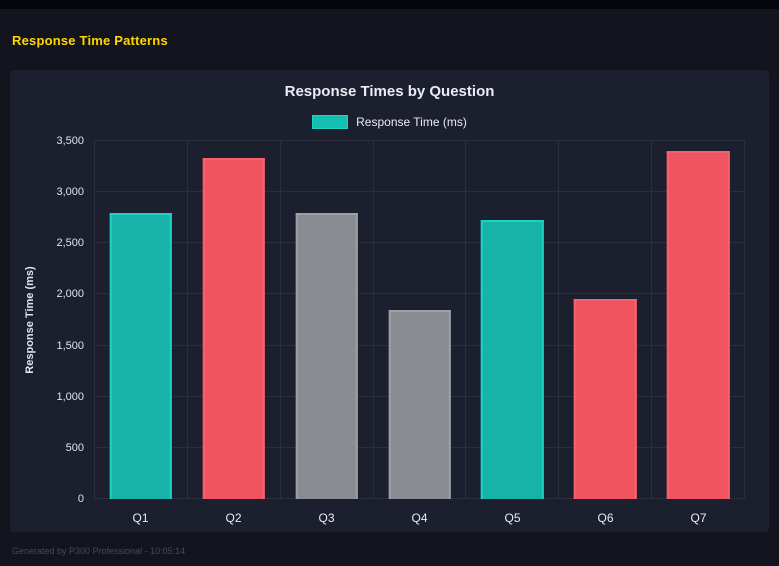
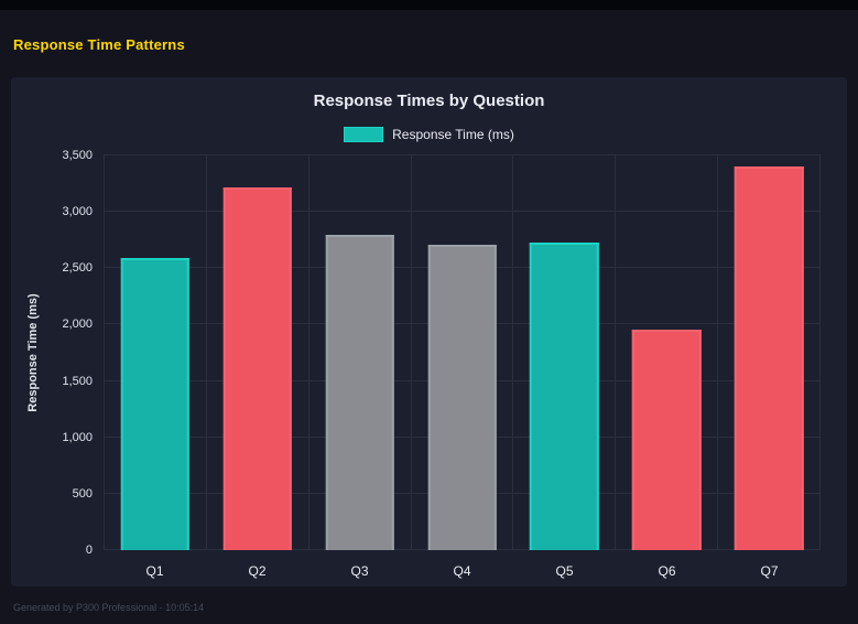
Q1: 2800 -> 2590
Q2: 3330 -> 3220
Q4: 1850 -> 2710
